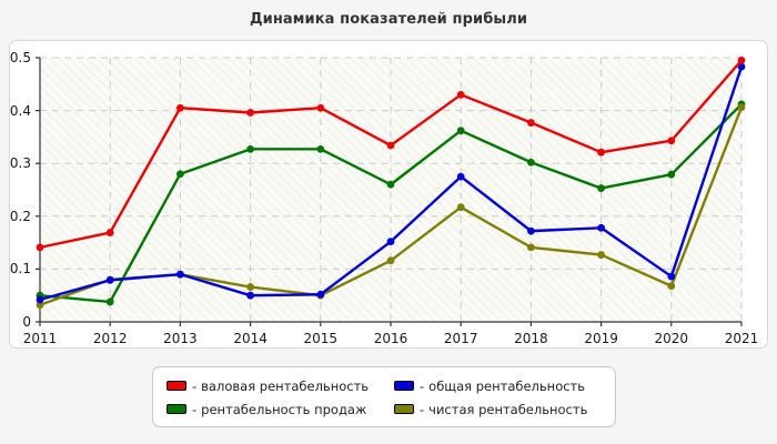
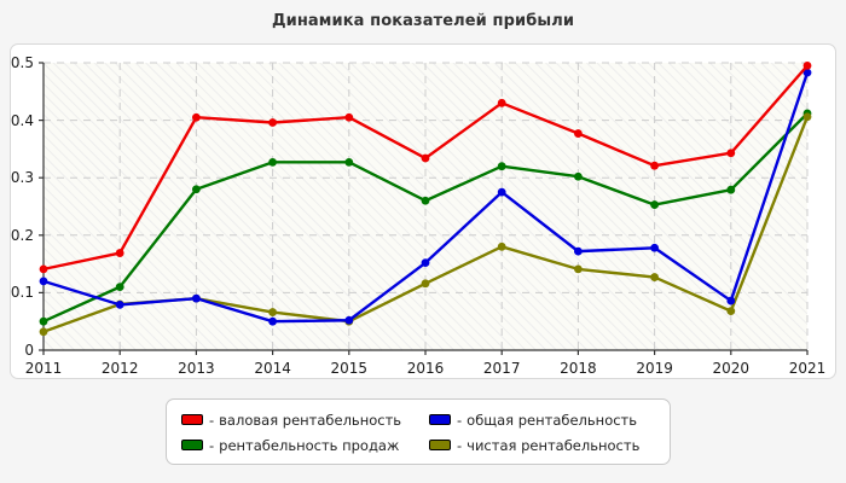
общая рентабельность/2011: 0.04 -> 0.12
рентабельность продаж/2012: 0.04 -> 0.11
рентабельность продаж/2017: 0.36 -> 0.32
чистая рентабельность/2017: 0.22 -> 0.18
